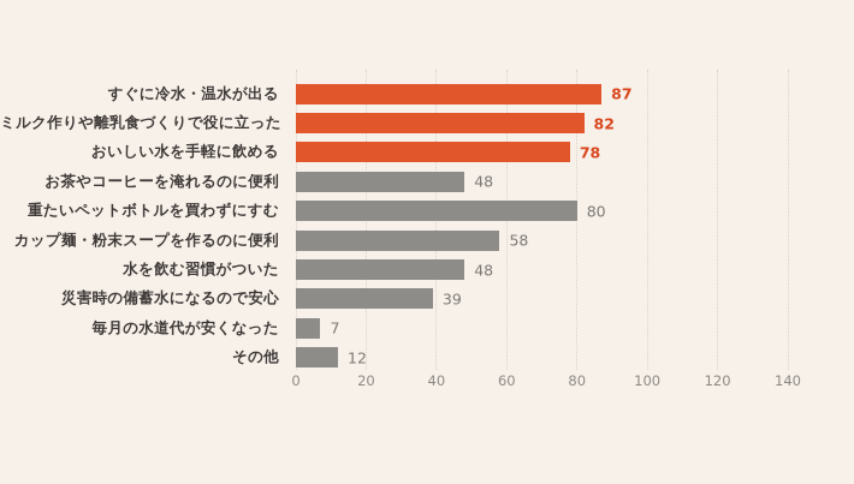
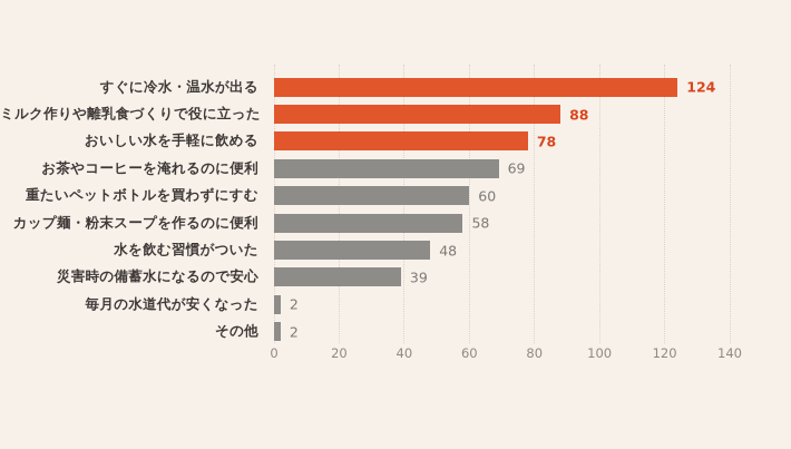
すぐに冷水・温水が出る: 87 -> 124
ミルク作りや離乳食づくりで役に立った: 82 -> 88
お茶やコーヒーを淹れるのに便利: 48 -> 69
重たいペットボトルを買わずにすむ: 80 -> 60
毎月の水道代が安くなった: 7 -> 2
その他: 12 -> 2
